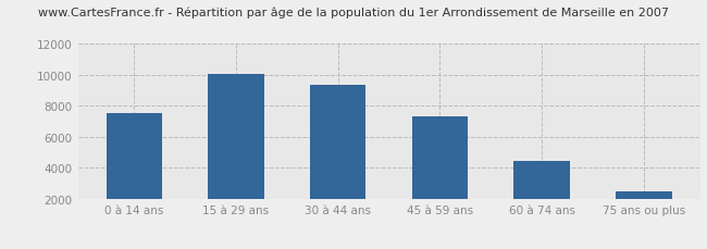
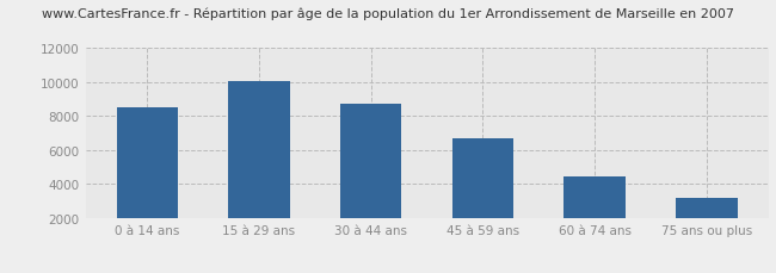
0 à 14 ans: 7600 -> 8500
30 à 44 ans: 9400 -> 8700
45 à 59 ans: 7300 -> 6700
75 ans ou plus: 2500 -> 3200
